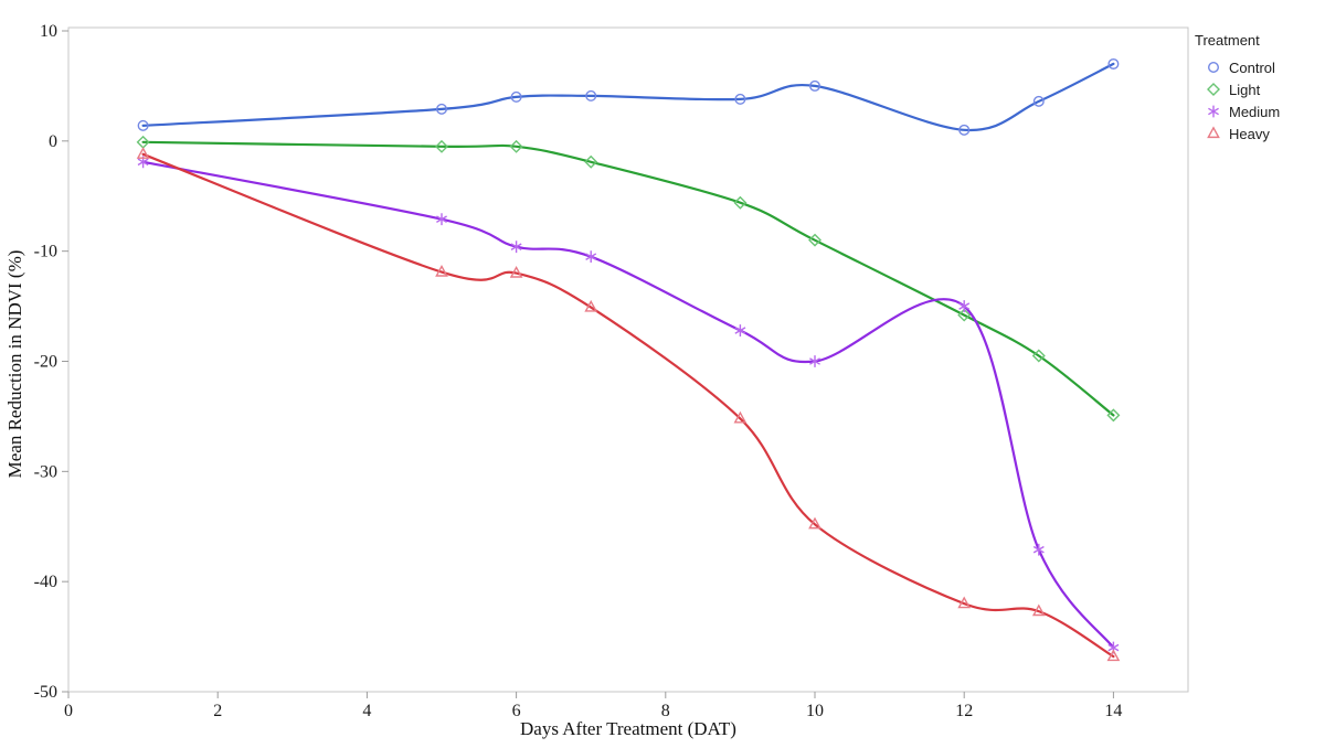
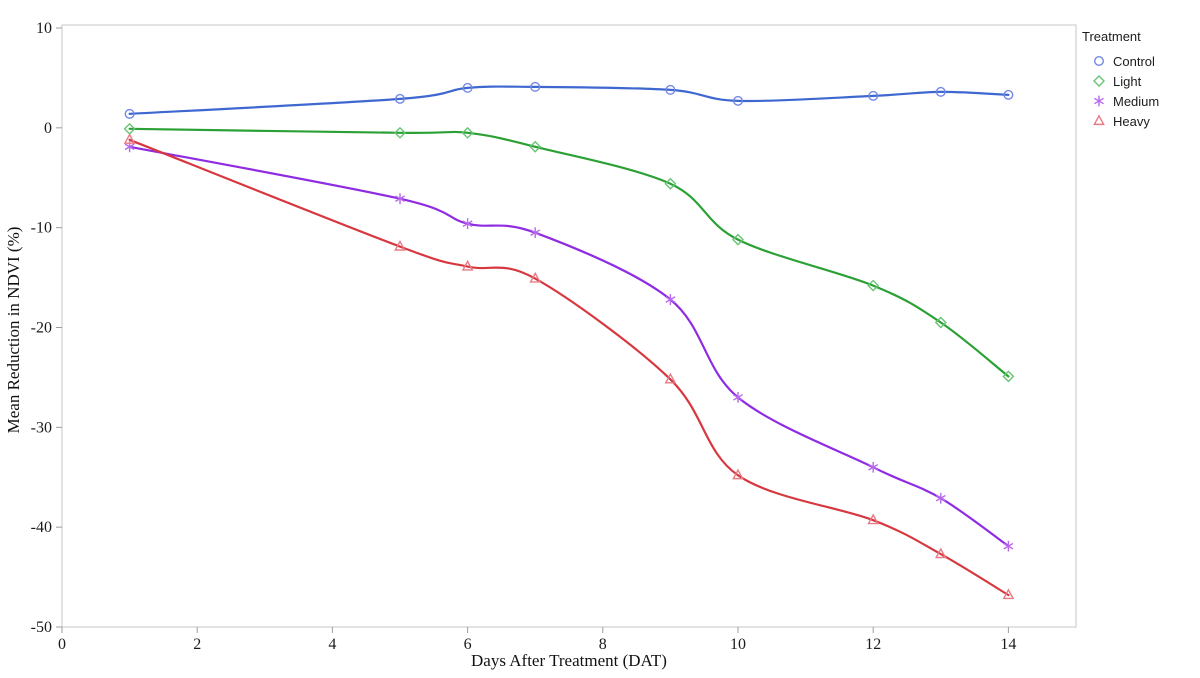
Heavy/6: -12 -> -14
Control/10: 5 -> 3
Light/10: -9 -> -11
Medium/10: -20 -> -27
Control/12: 1 -> 3
Medium/12: -15 -> -34
Heavy/12: -42 -> -39
Control/14: 7 -> 3
Medium/14: -46 -> -42
